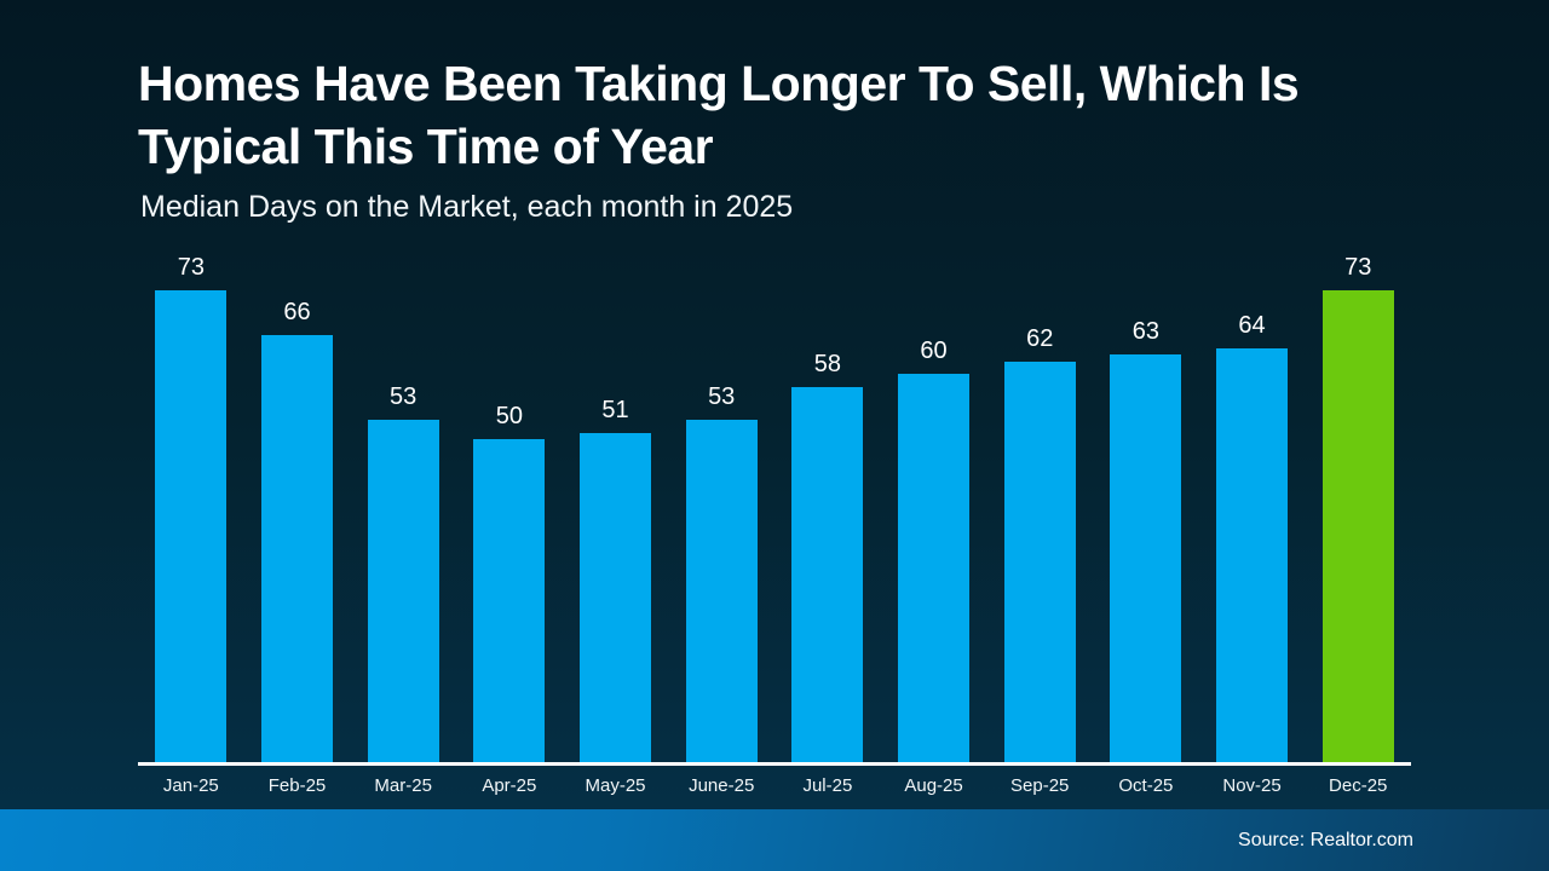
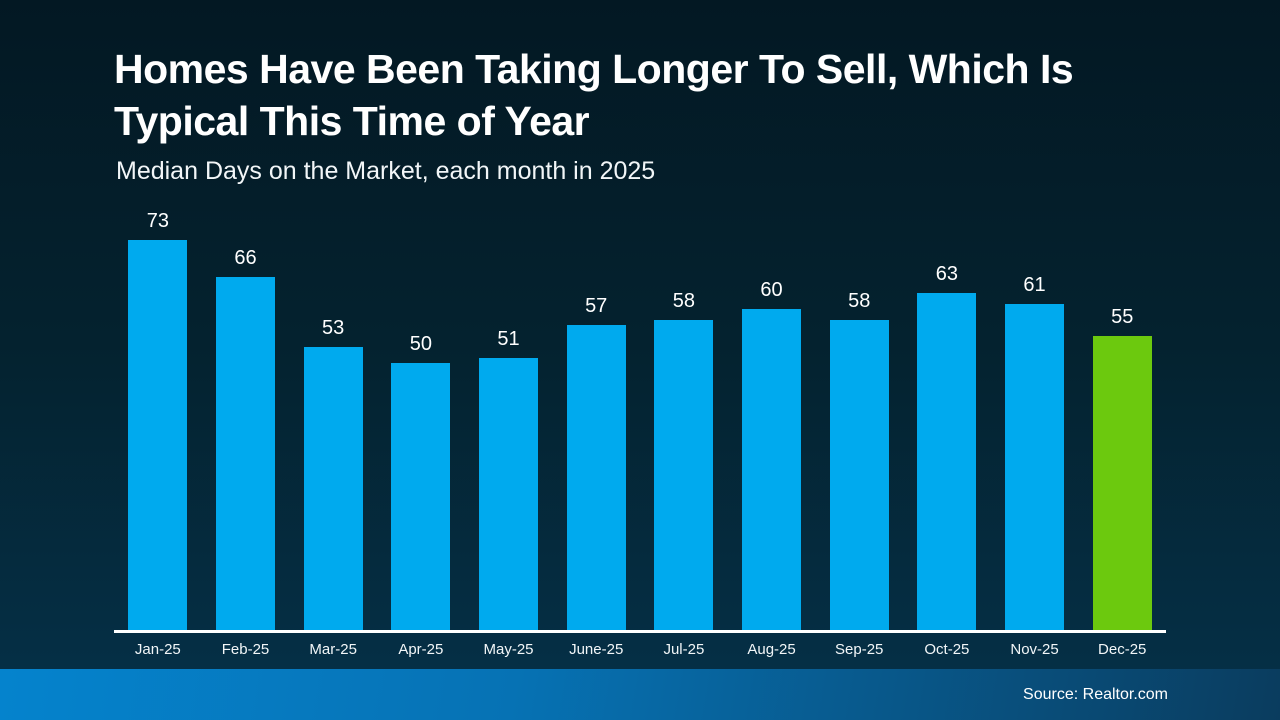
June-25: 53 -> 57
Sep-25: 62 -> 58
Nov-25: 64 -> 61
Dec-25: 73 -> 55
